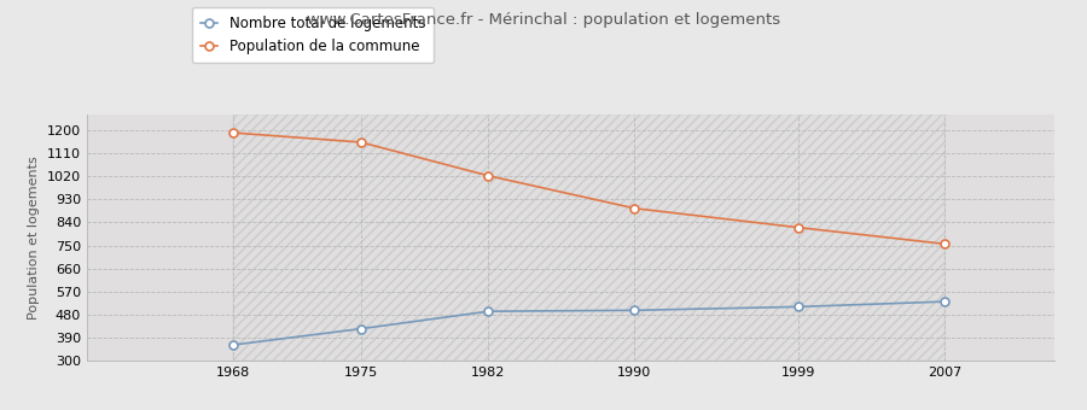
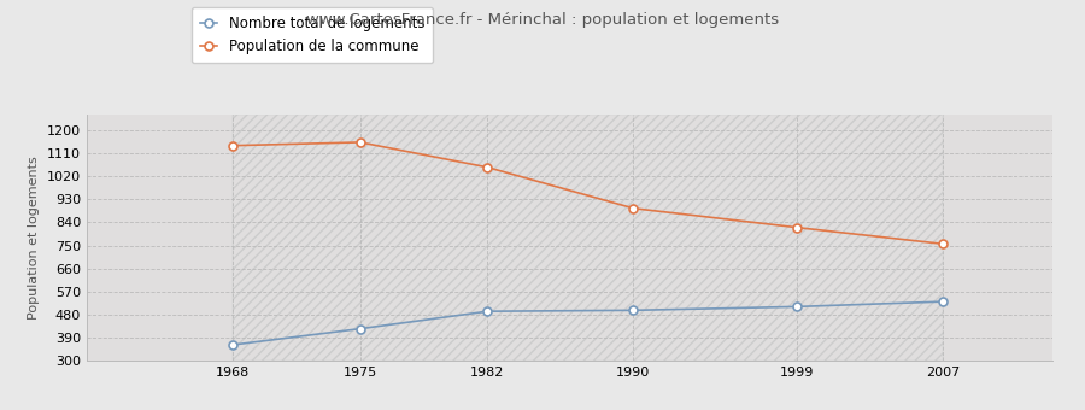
Population de la commune/1968: 1190 -> 1140
Population de la commune/1982: 1022 -> 1055
